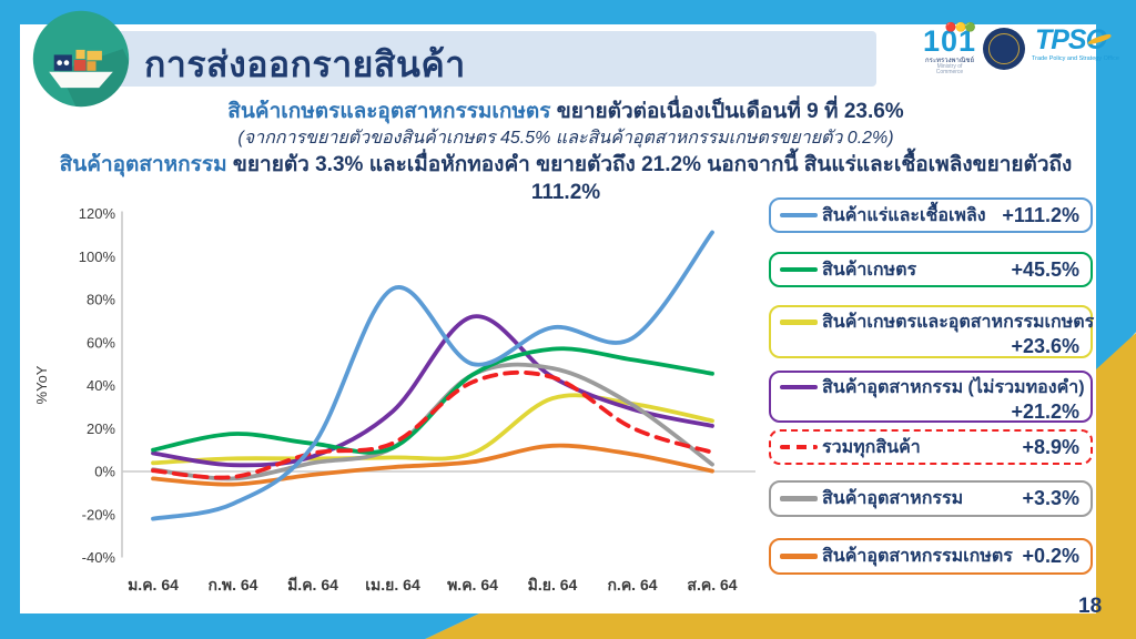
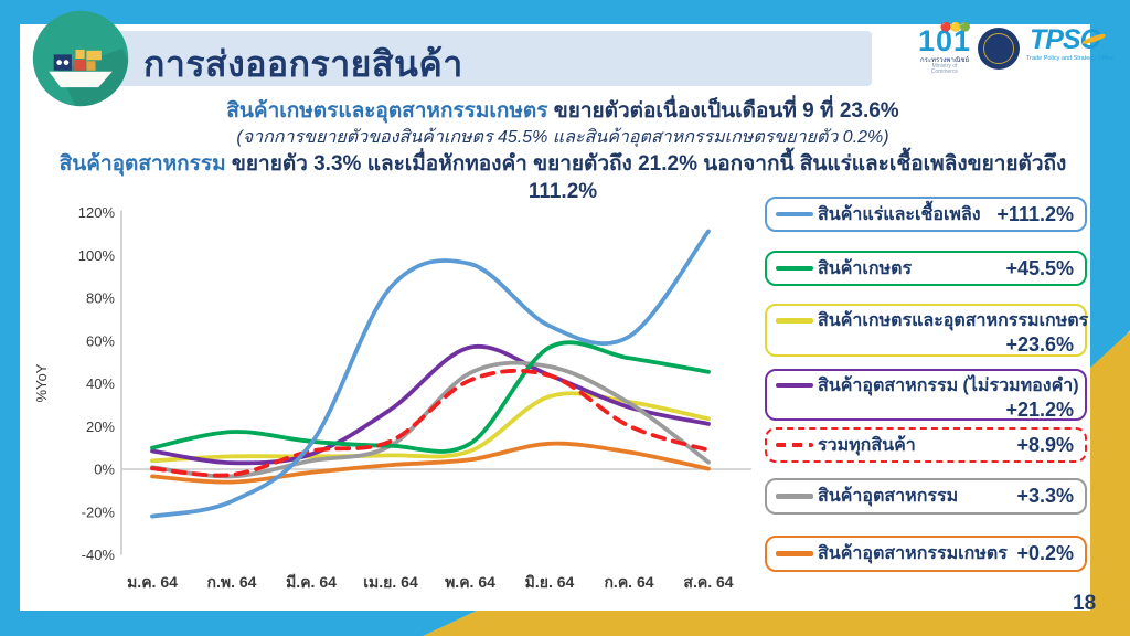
สินค้าแร่และเชื้อเพลิง/พ.ค. 64: 50% -> 96%
สินค้าเกษตร/พ.ค. 64: 45% -> 12%
สินค้าอุตสาหกรรม (ไม่รวมทองคำ)/พ.ค. 64: 72% -> 57%
